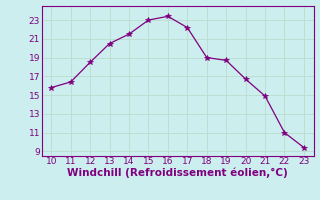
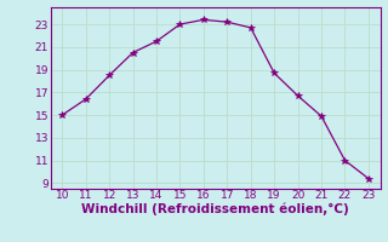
10: 15.8 -> 15.0
17: 22.2 -> 23.2
18: 19.0 -> 22.7
